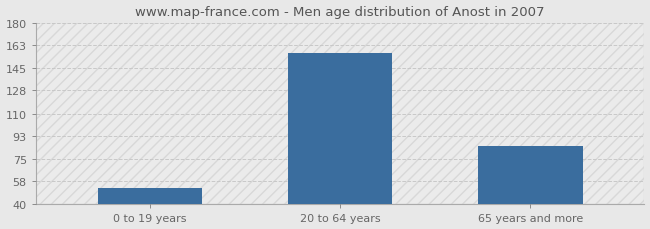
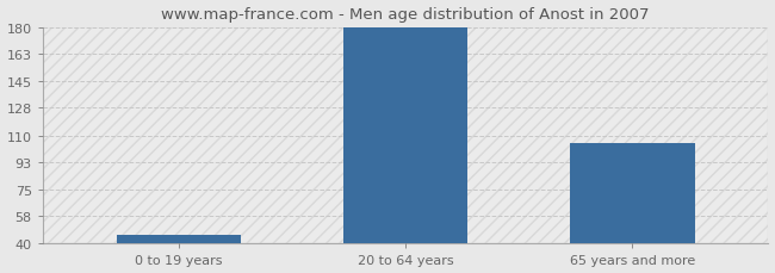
0 to 19 years: 53 -> 46
20 to 64 years: 157 -> 180
65 years and more: 85 -> 105
